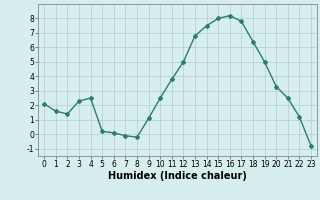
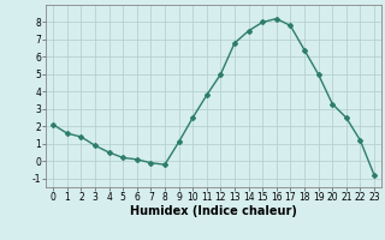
3: 2.3 -> 0.9
4: 2.5 -> 0.5
